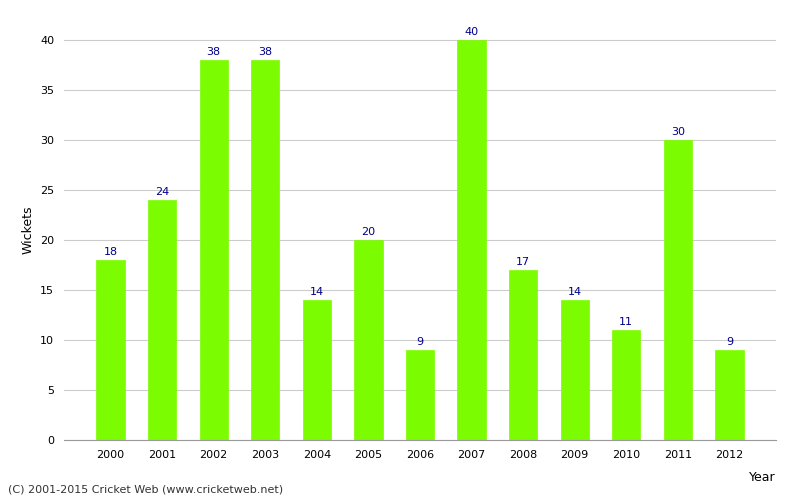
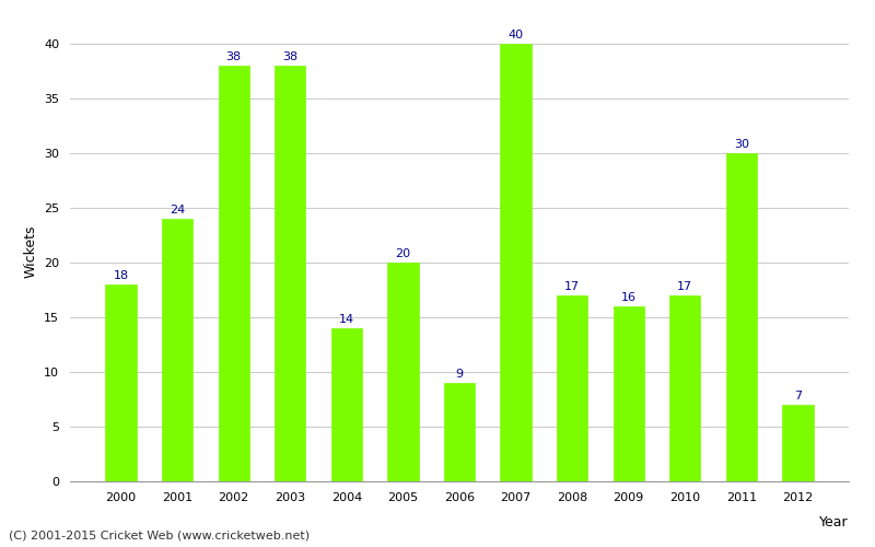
2009: 14 -> 16
2010: 11 -> 17
2012: 9 -> 7
